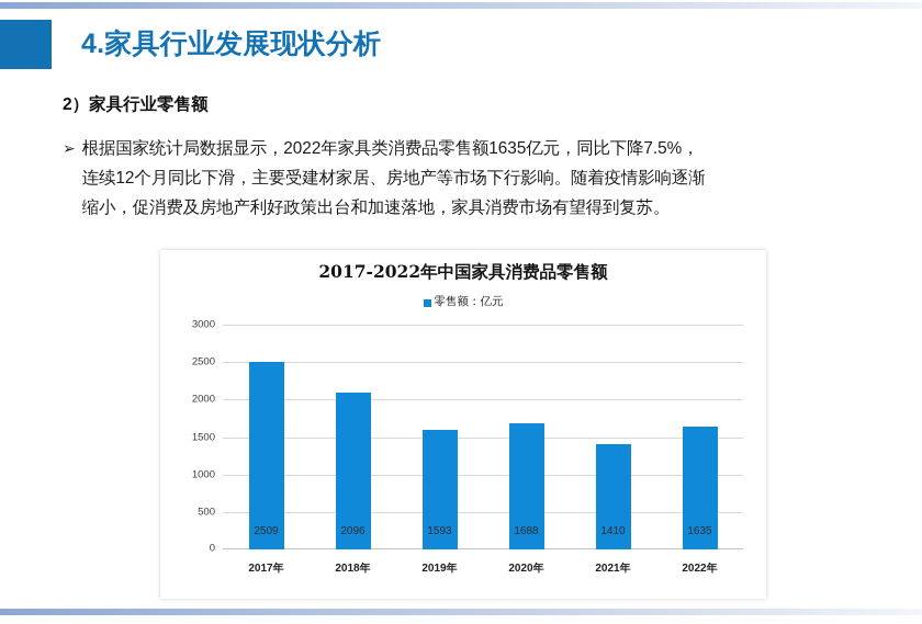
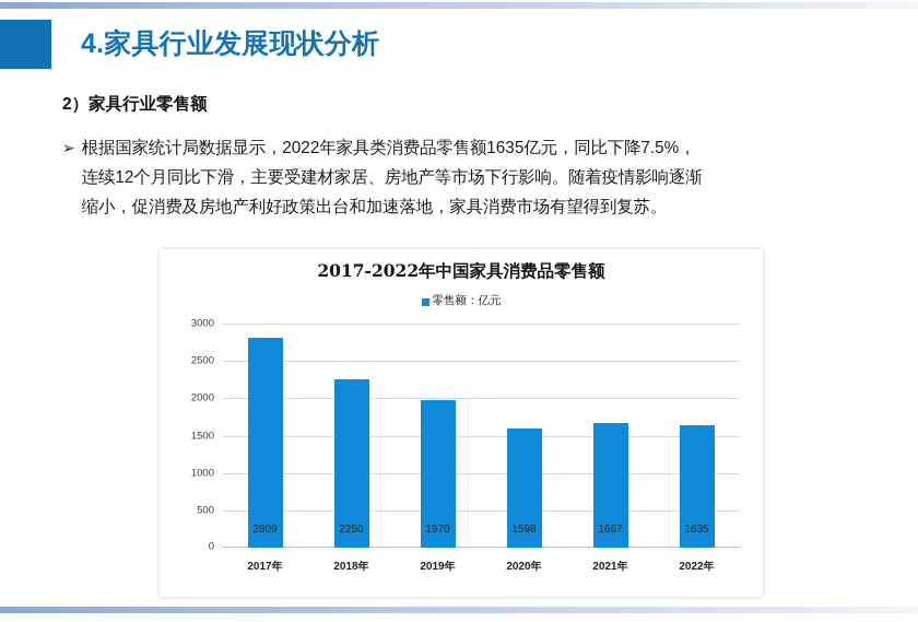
2017年: 2509 -> 2809
2018年: 2096 -> 2250
2019年: 1593 -> 1970
2020年: 1688 -> 1598
2021年: 1410 -> 1667
